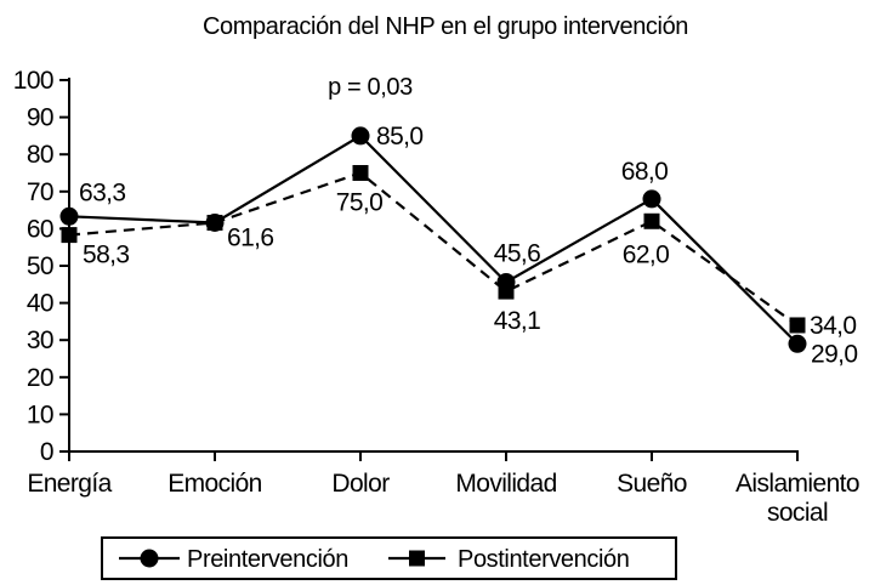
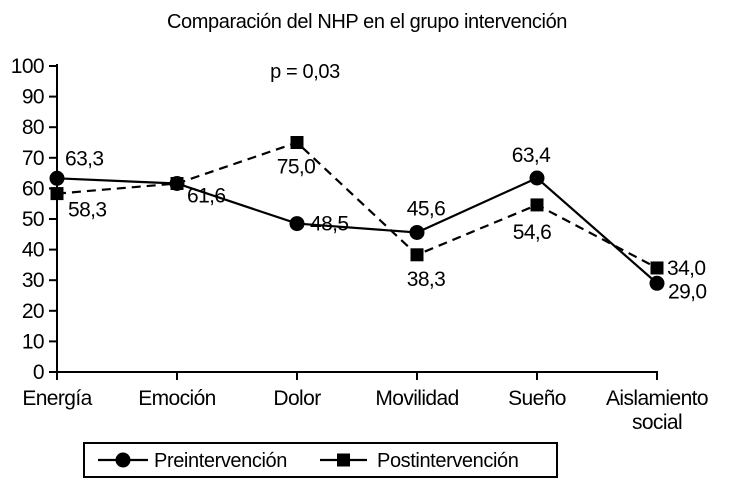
Preintervención/Dolor: 85,0 -> 48,5
Postintervención/Movilidad: 43,1 -> 38,3
Preintervención/Sueño: 68,0 -> 63,4
Postintervención/Sueño: 62,0 -> 54,6
